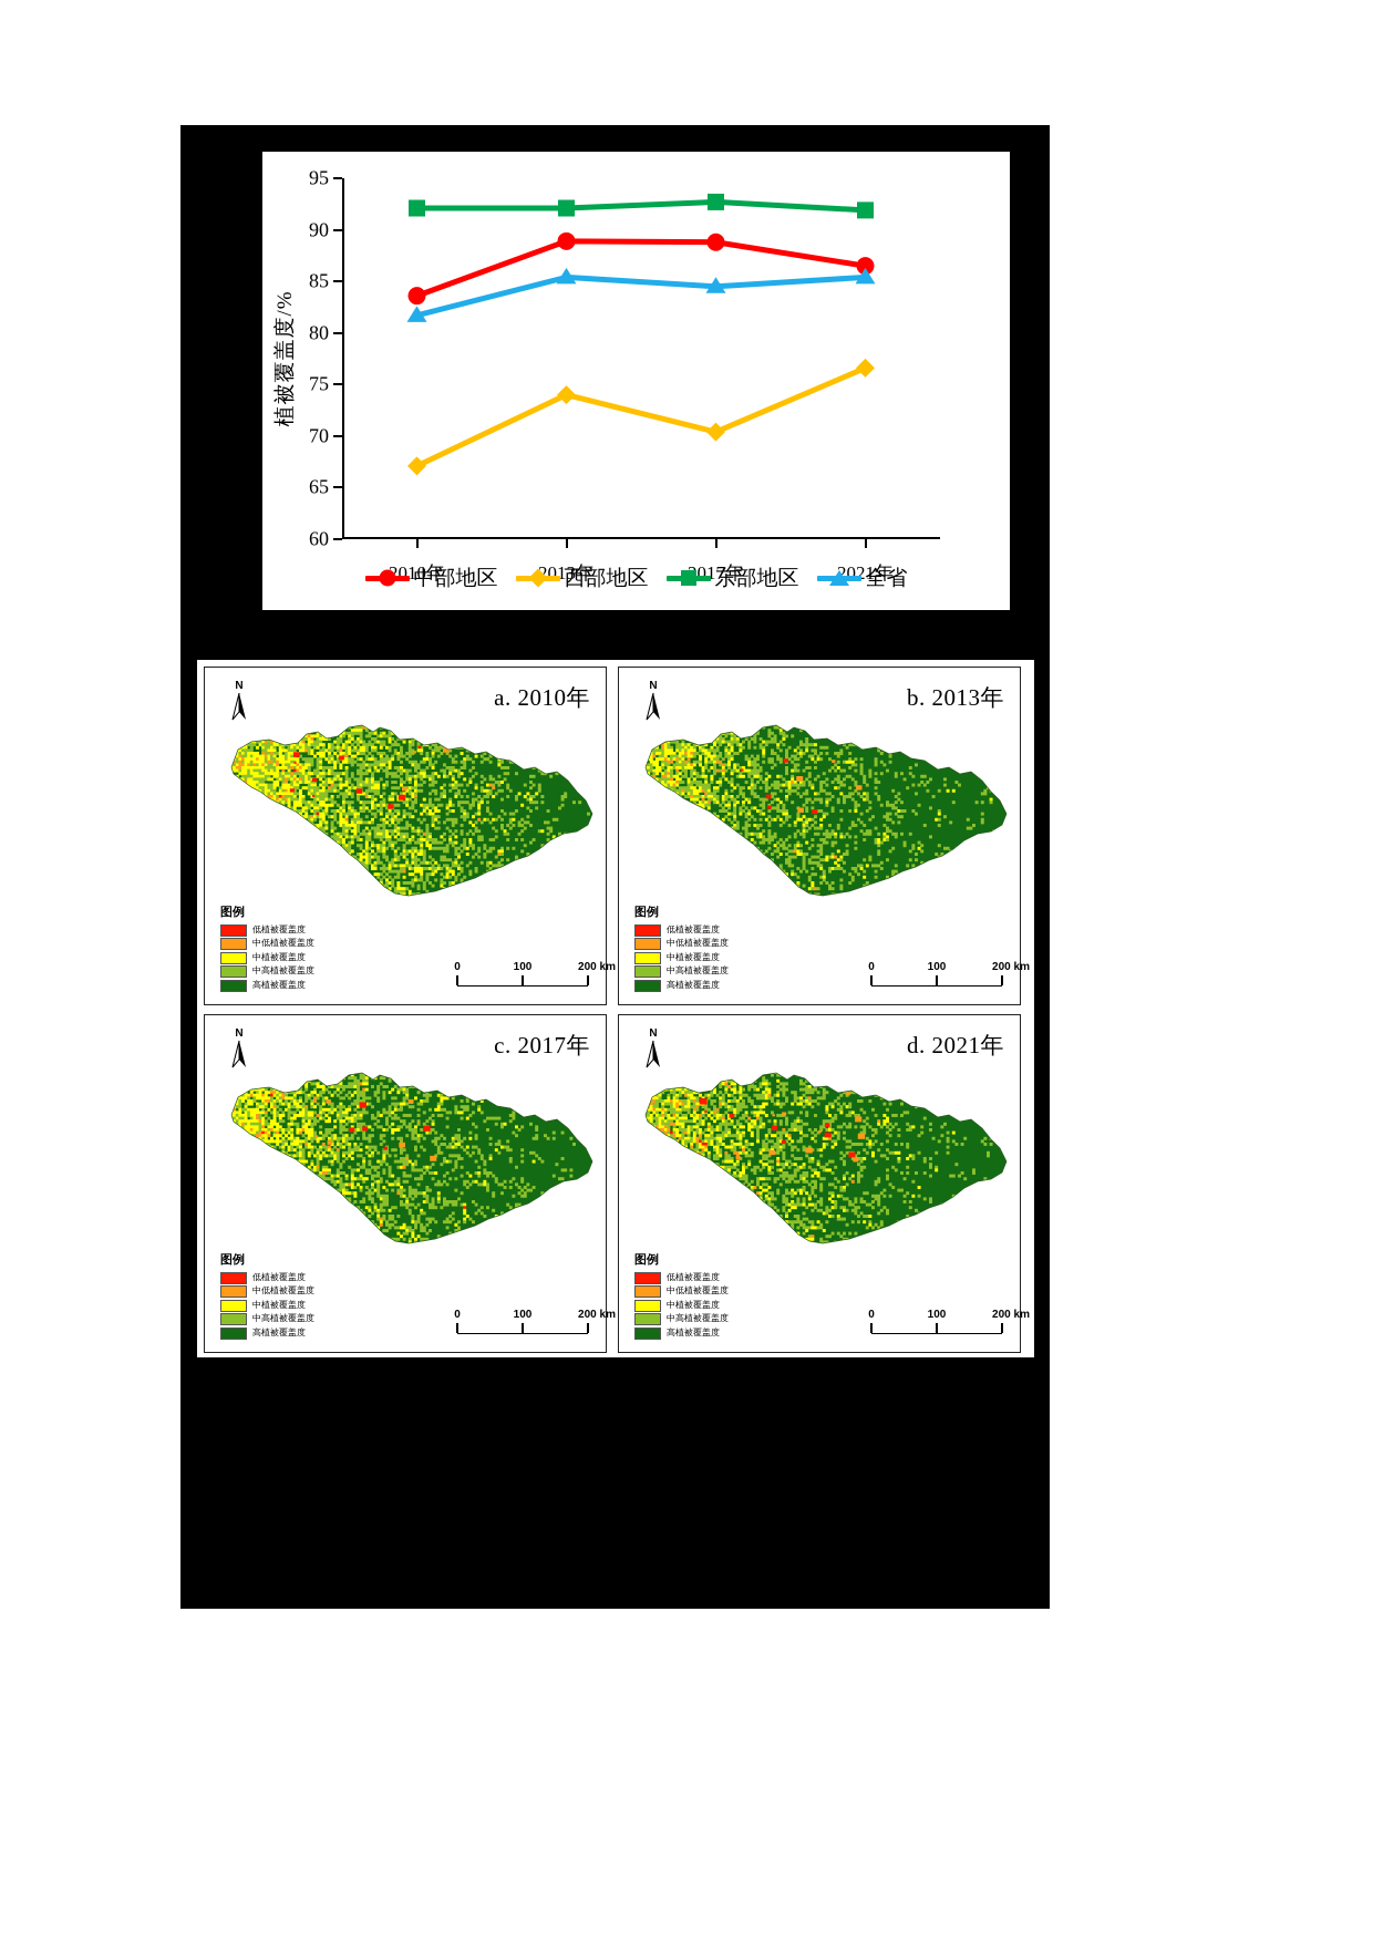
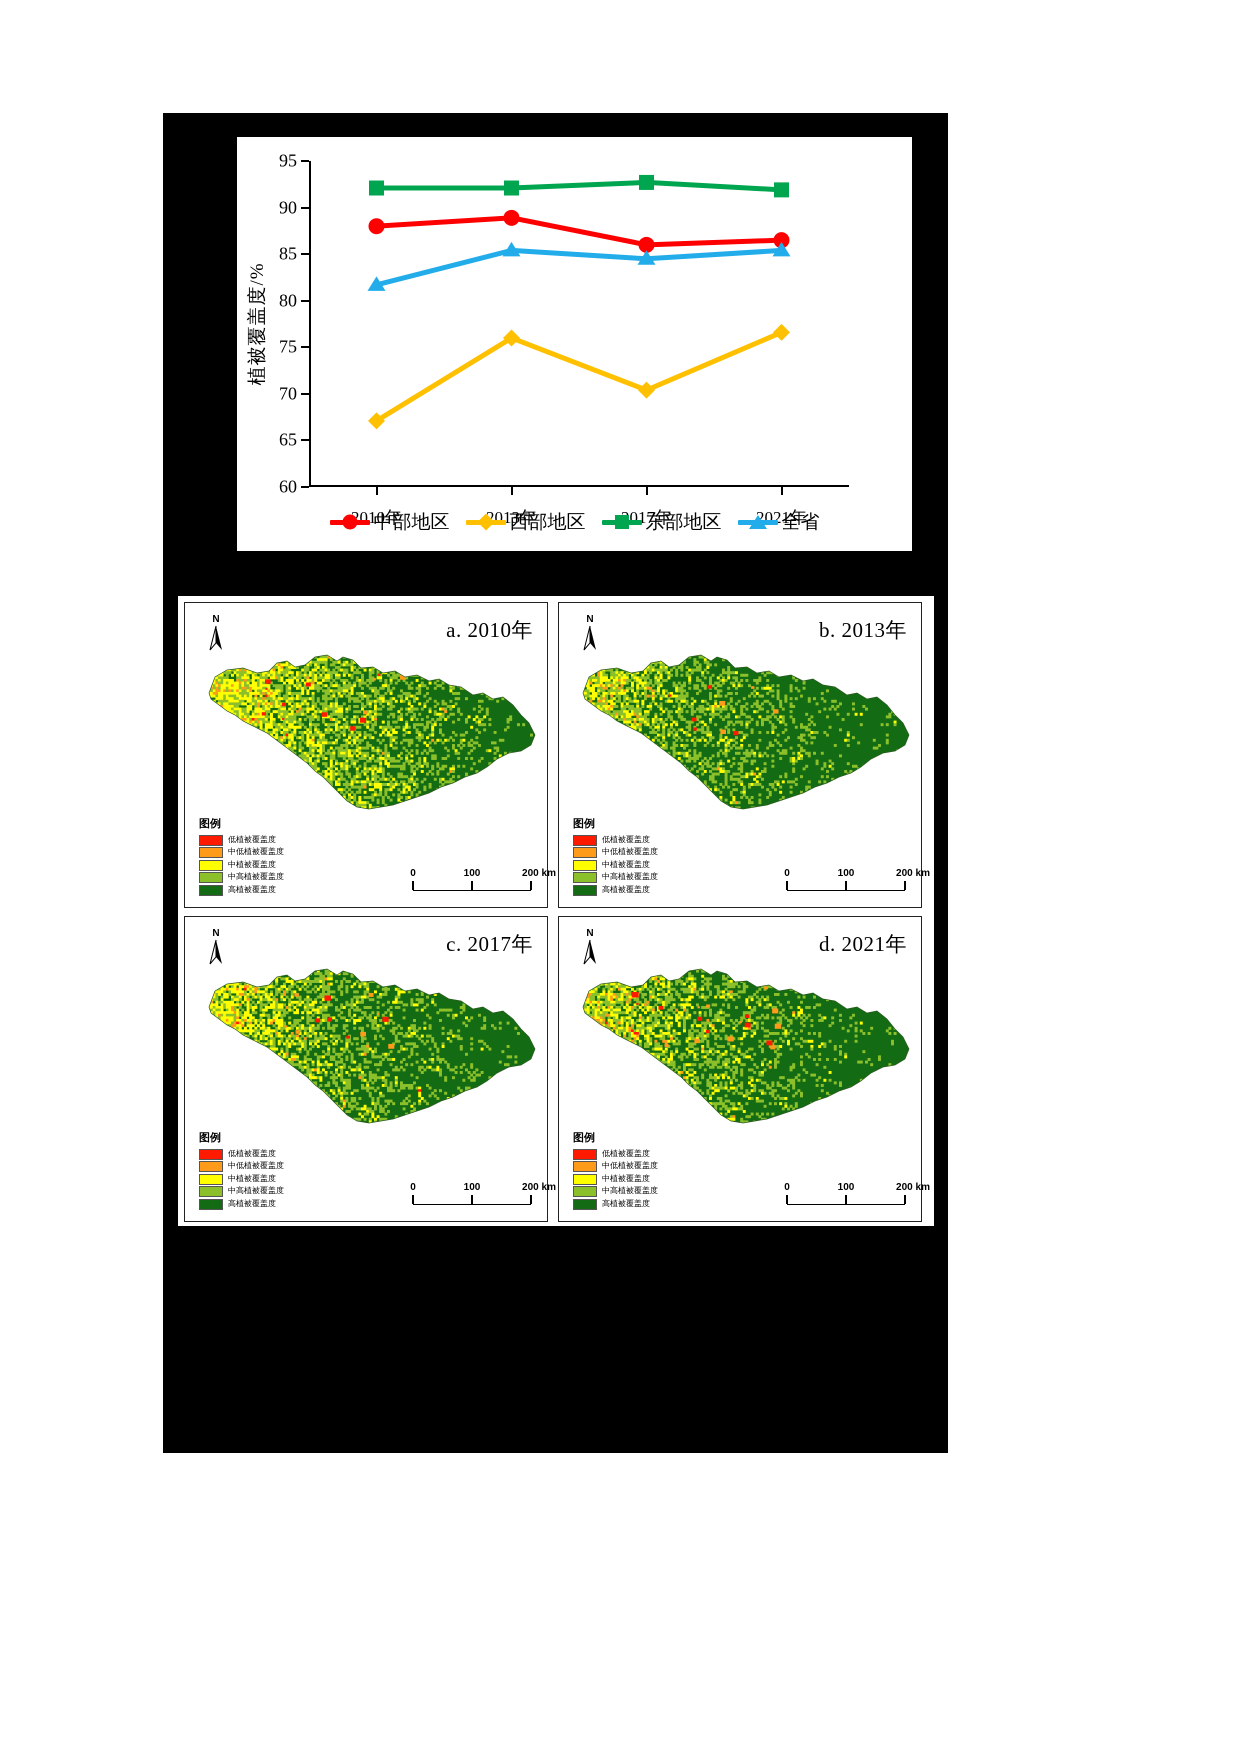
中部地区/2010年: 84 -> 88
西部地区/2013年: 74 -> 76
中部地区/2017年: 89 -> 86
